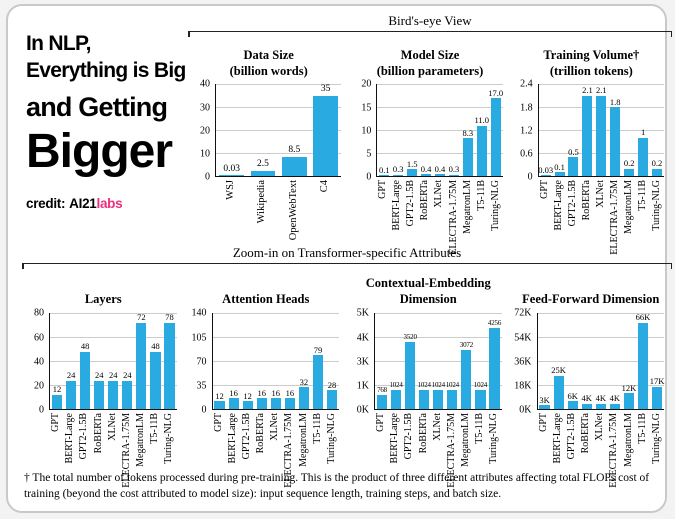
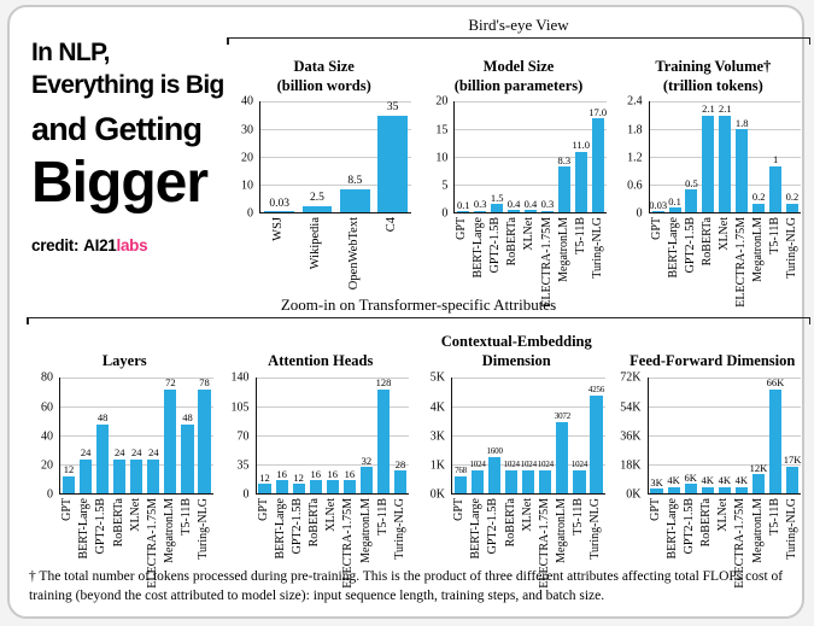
Attention Heads/T5-11B: 79 -> 128
Contextual-Embedding Dimension/GPT2-1.5B: 3520 -> 1600
Feed-Forward Dimension/BERT-Large: 25K -> 4K
